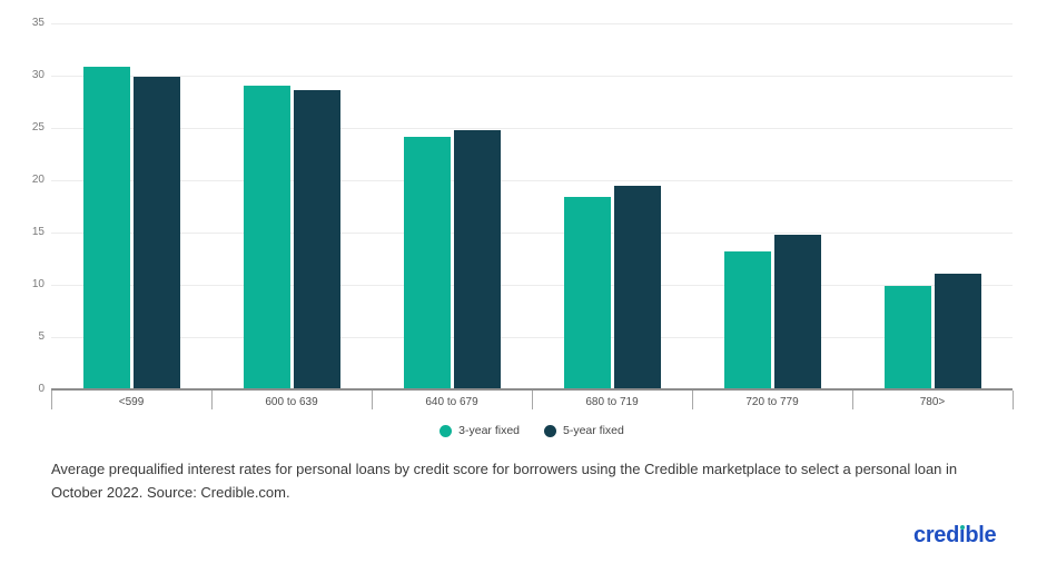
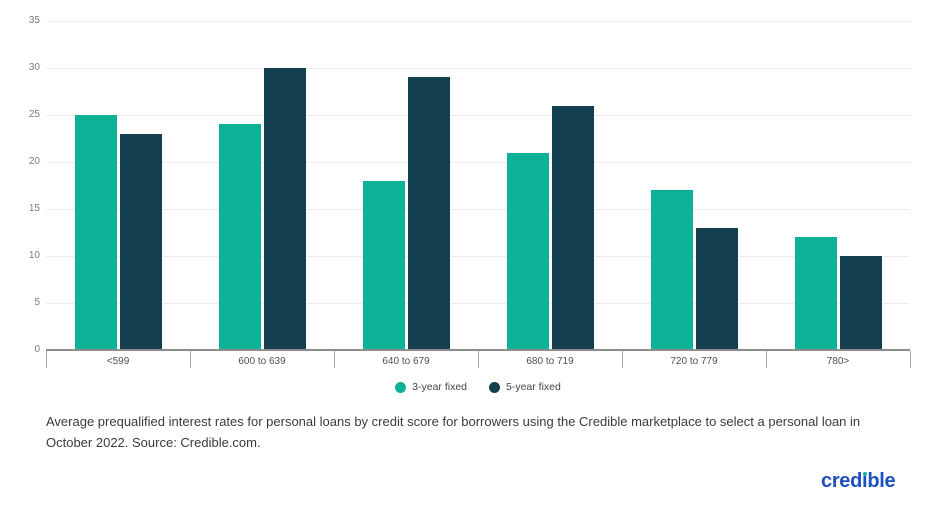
3-year fixed/<599: 31 -> 25
5-year fixed/<599: 30 -> 23
3-year fixed/600 to 639: 29 -> 24
5-year fixed/600 to 639: 29 -> 30
3-year fixed/640 to 679: 24 -> 18
5-year fixed/640 to 679: 25 -> 29
3-year fixed/680 to 719: 18 -> 21
5-year fixed/680 to 719: 20 -> 26
3-year fixed/720 to 779: 13 -> 17
5-year fixed/720 to 779: 15 -> 13
3-year fixed/780>: 10 -> 12
5-year fixed/780>: 11 -> 10
